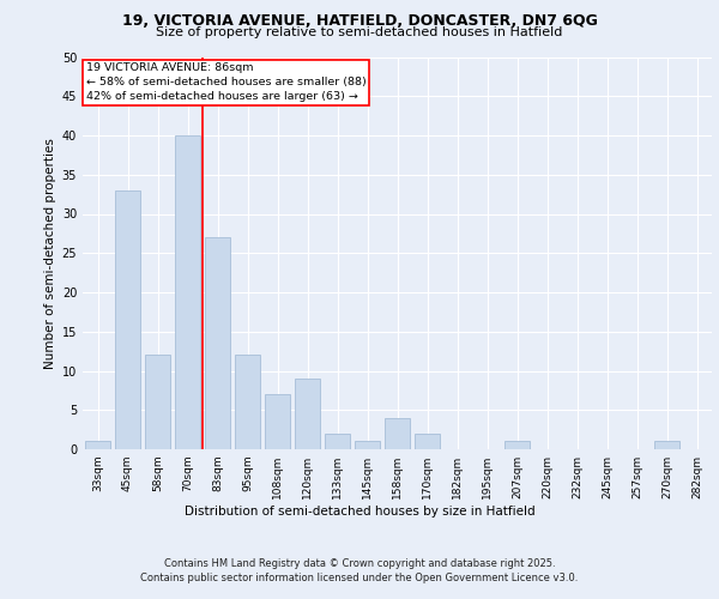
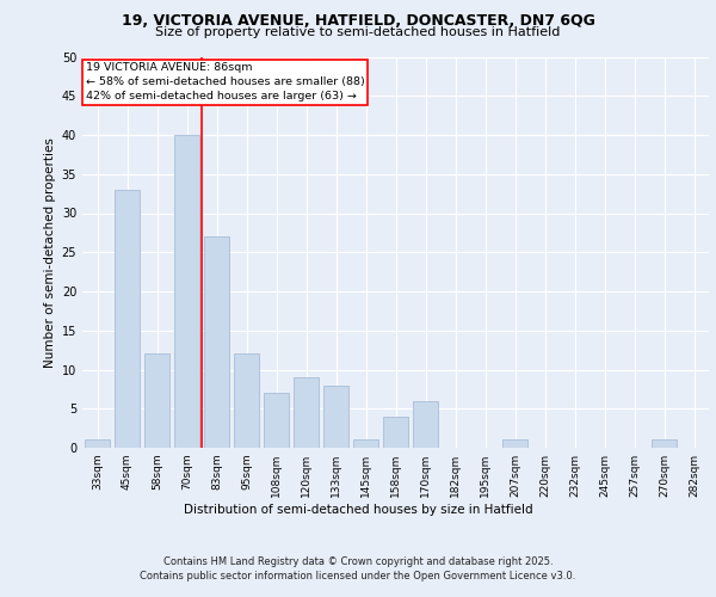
133sqm: 2 -> 8
170sqm: 2 -> 6
